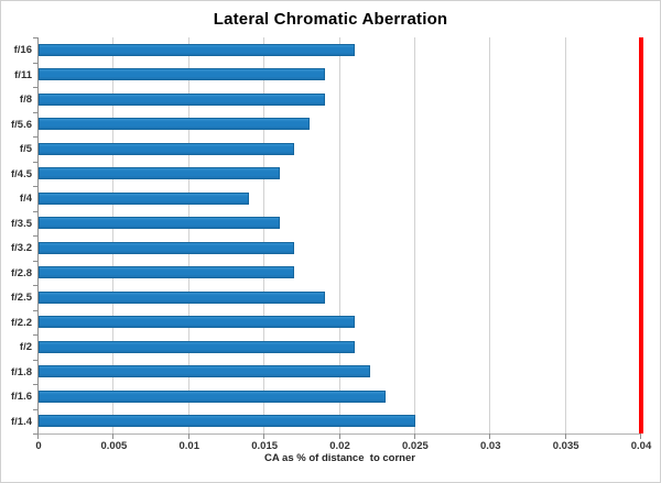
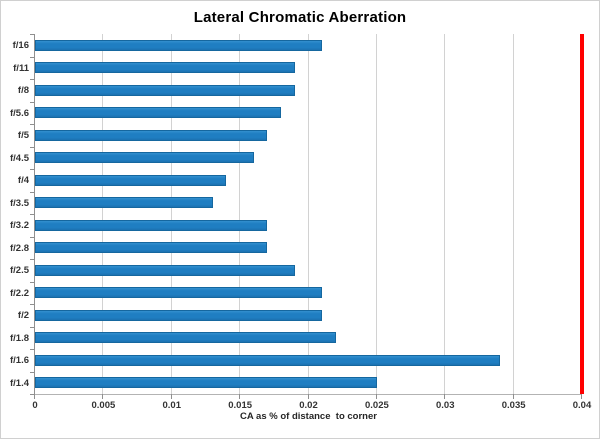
f/3.5: 0.016 -> 0.013
f/1.6: 0.023 -> 0.034
